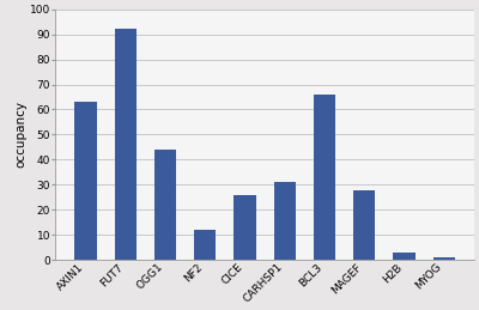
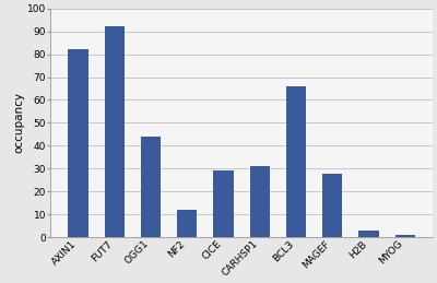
AXIN1: 63 -> 82
CICE: 26 -> 29
